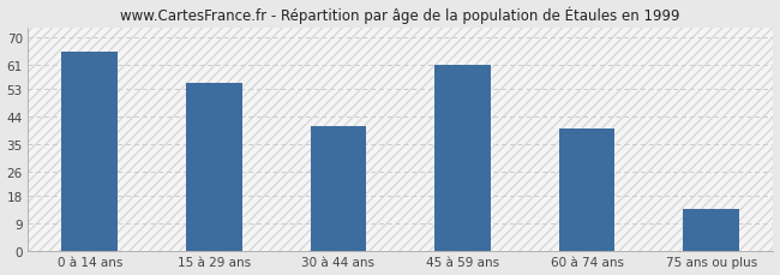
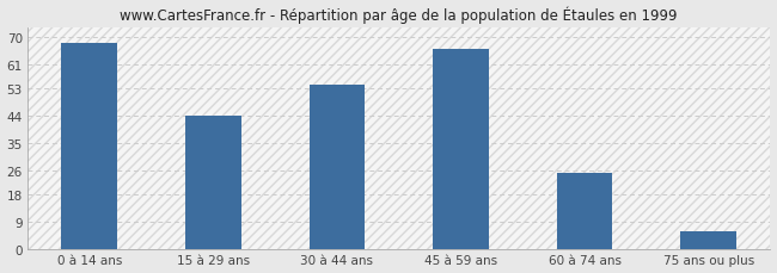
0 à 14 ans: 65 -> 68
15 à 29 ans: 55 -> 44
30 à 44 ans: 41 -> 54
45 à 59 ans: 61 -> 66
60 à 74 ans: 40 -> 25
75 ans ou plus: 14 -> 6
